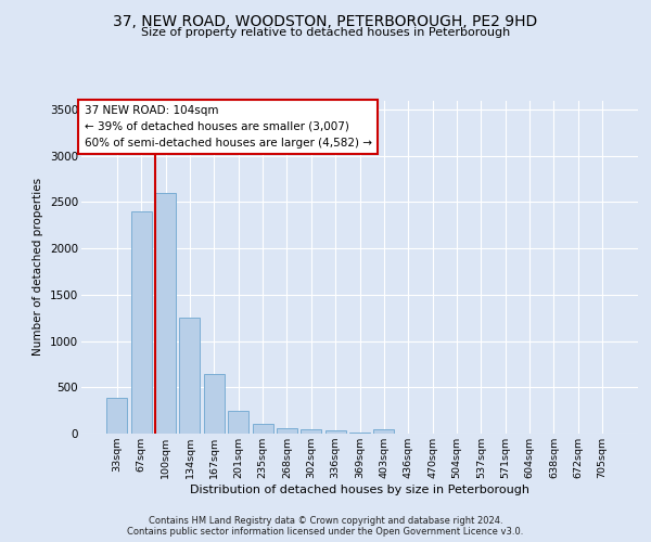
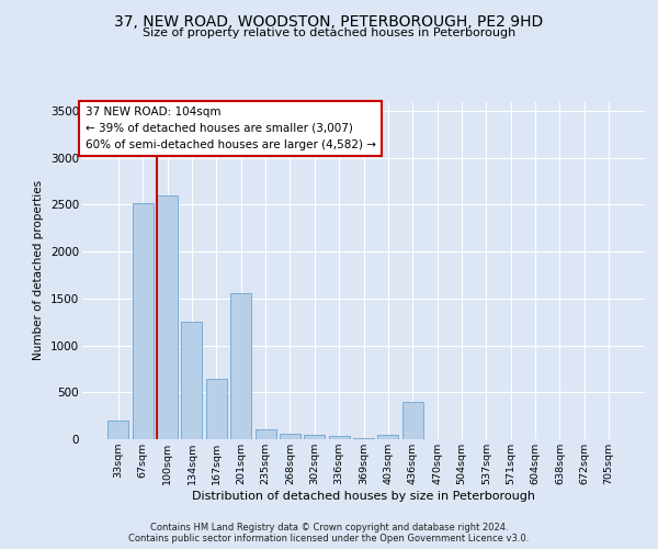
33sqm: 390 -> 200
67sqm: 2400 -> 2520
201sqm: 250 -> 1560
436sqm: 0 -> 400
